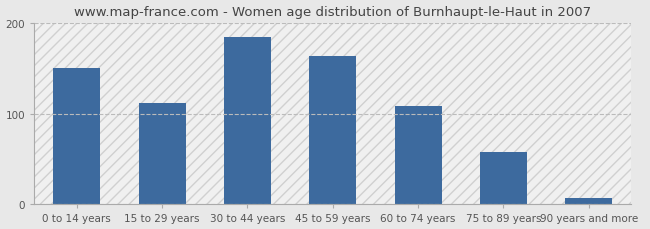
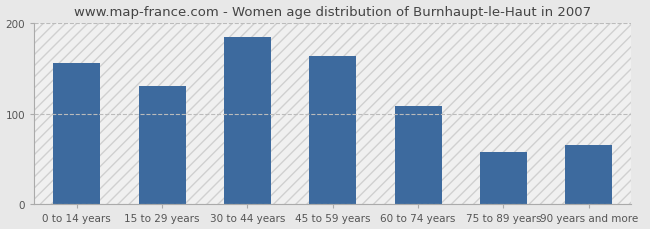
0 to 14 years: 150 -> 156
15 to 29 years: 112 -> 130
90 years and more: 7 -> 66
